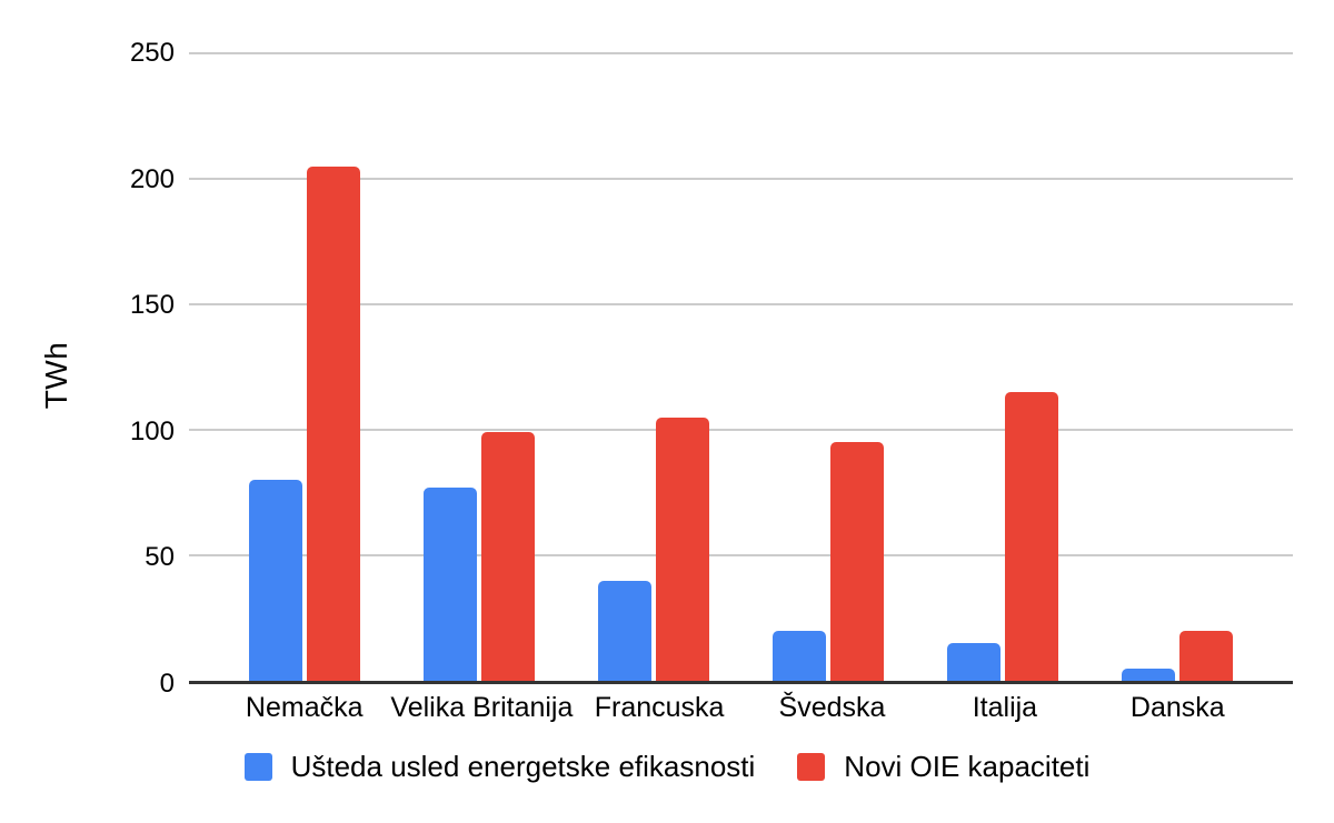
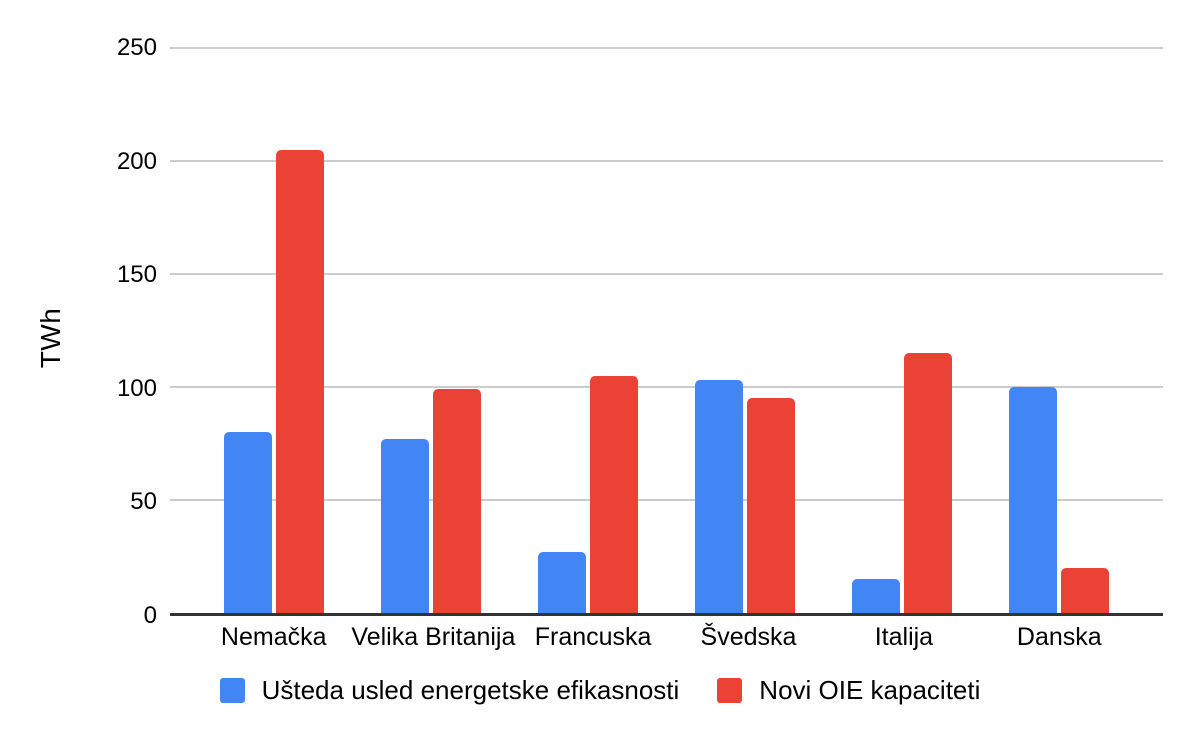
Ušteda usled energetske efikasnosti/Francuska: 40 -> 27
Ušteda usled energetske efikasnosti/Švedska: 20 -> 103
Ušteda usled energetske efikasnosti/Danska: 5 -> 100
